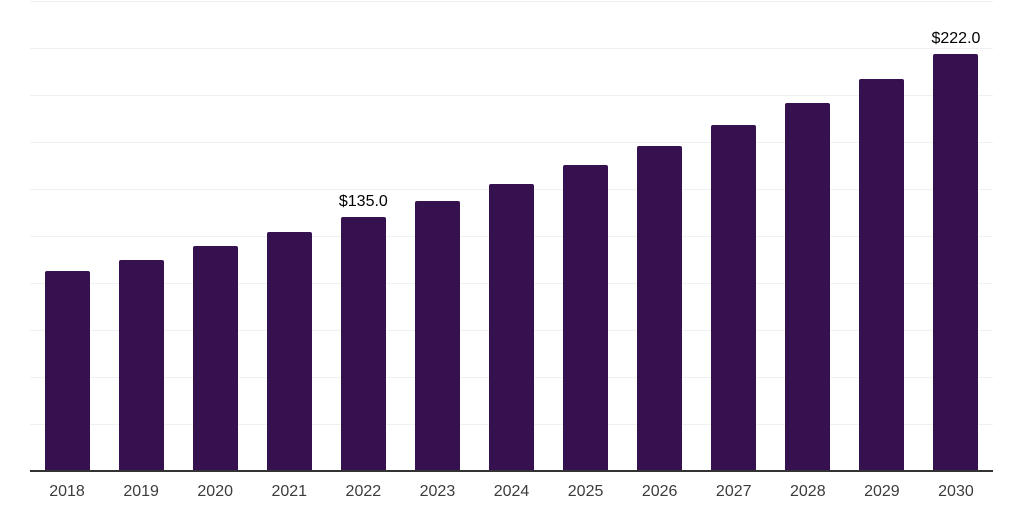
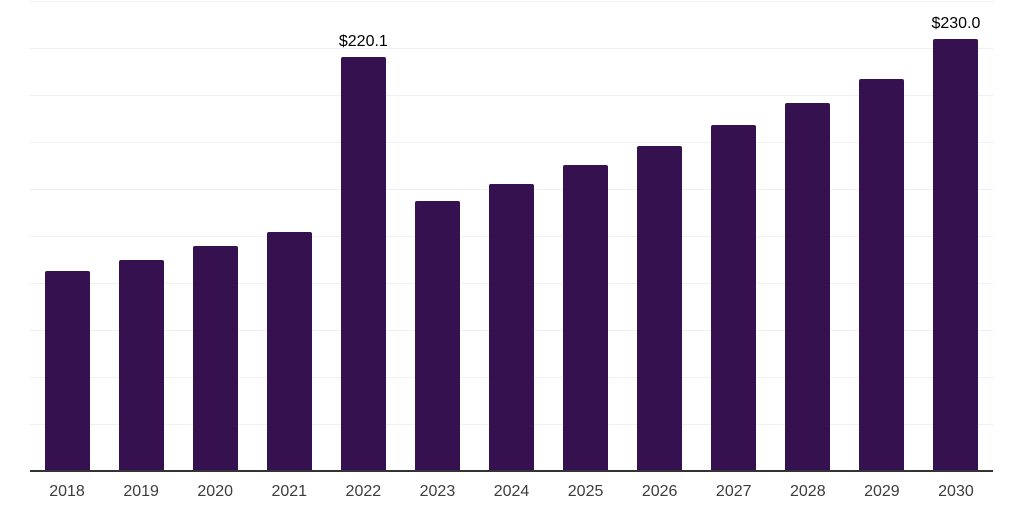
2022: $135.0 -> $220.1
2030: $222.0 -> $230.0
